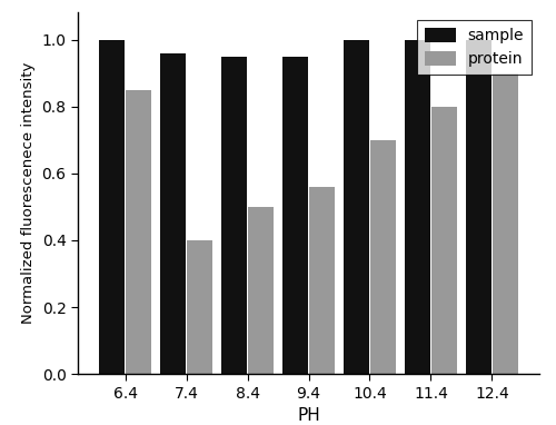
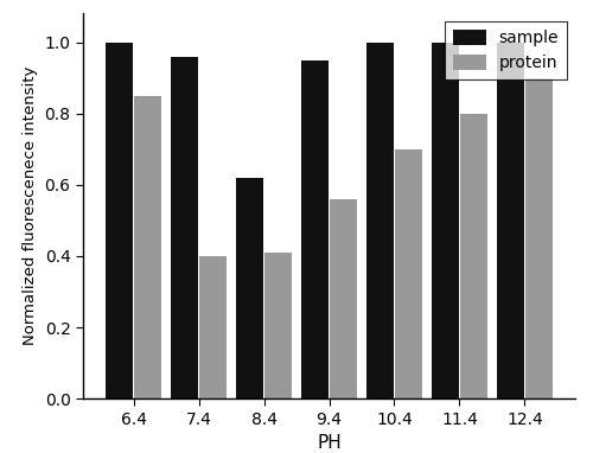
sample/8.4: 0.95 -> 0.62
protein/8.4: 0.50 -> 0.41
